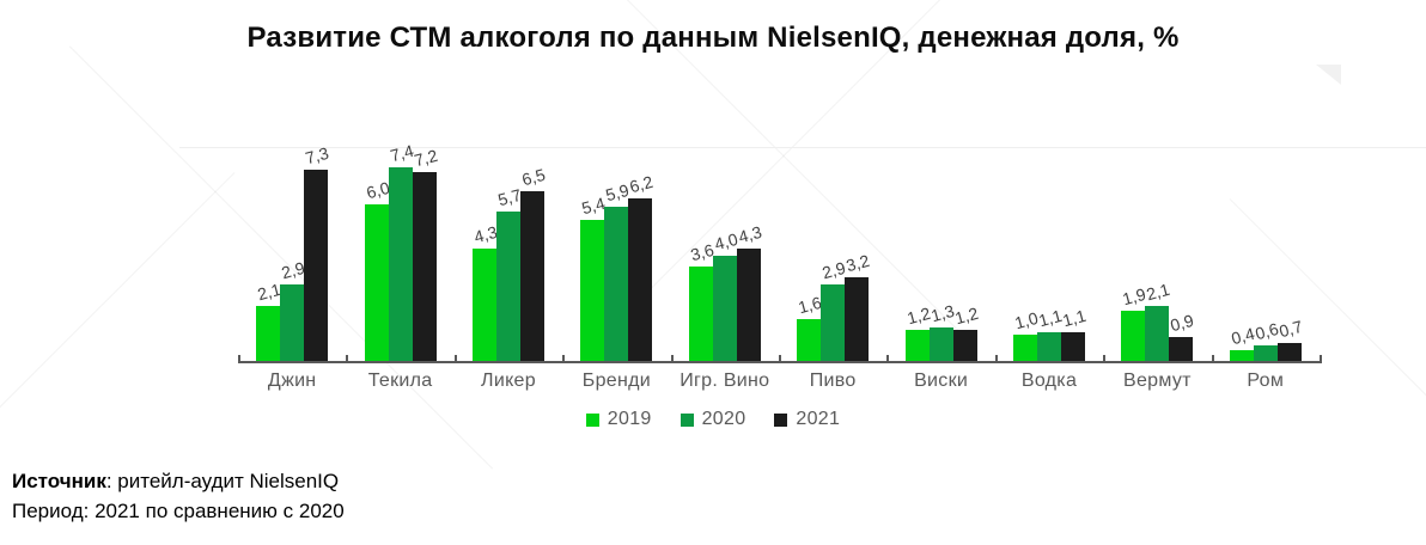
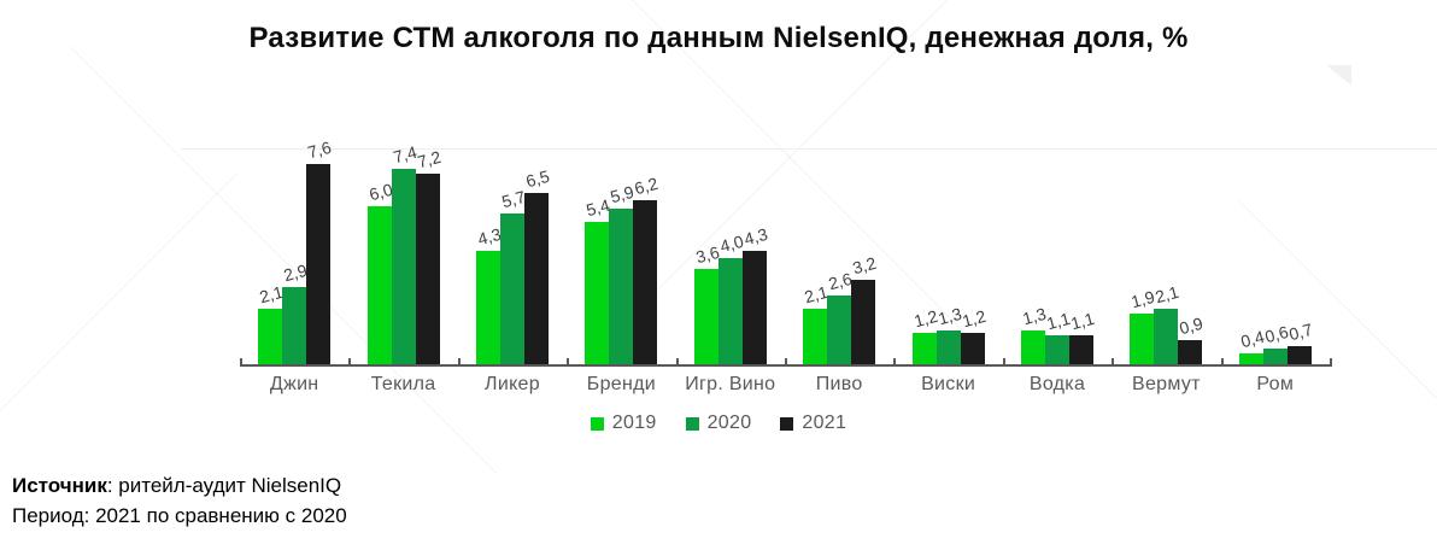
2021/Джин: 7,3 -> 7,6
2019/Пиво: 1,6 -> 2,1
2020/Пиво: 2,9 -> 2,6
2019/Водка: 1,0 -> 1,3
